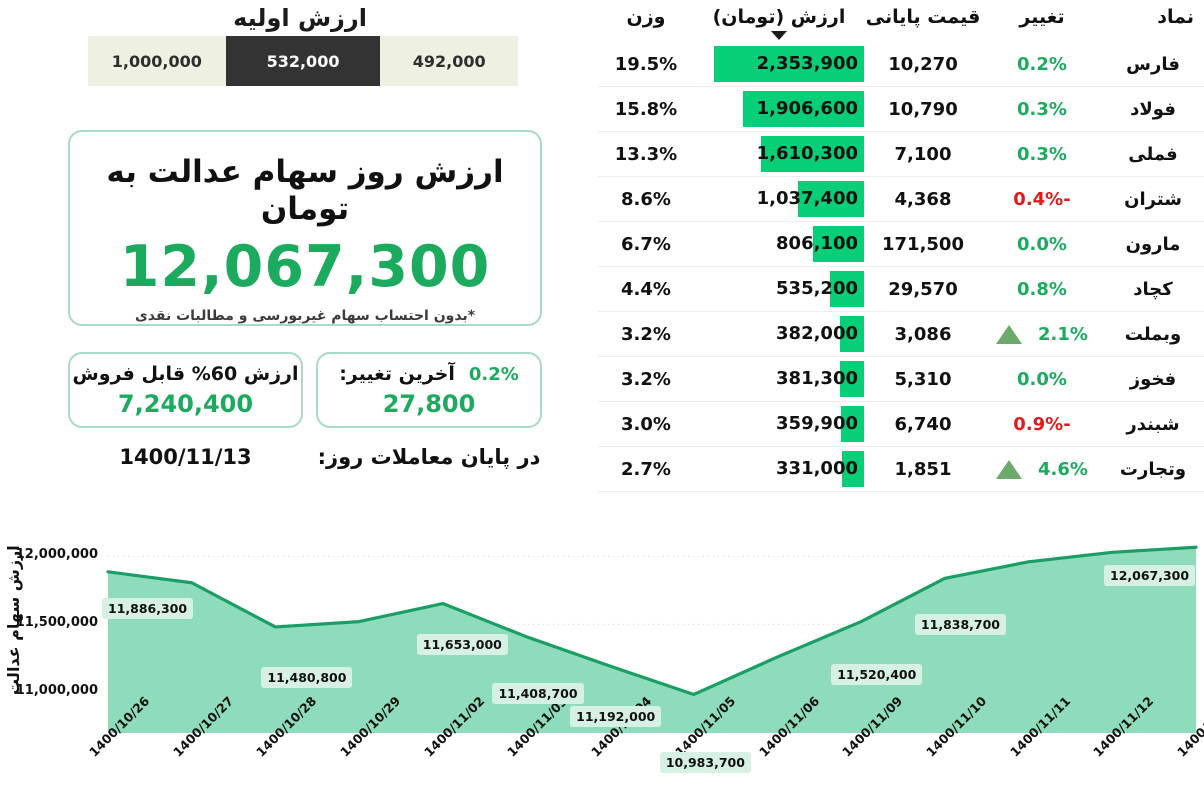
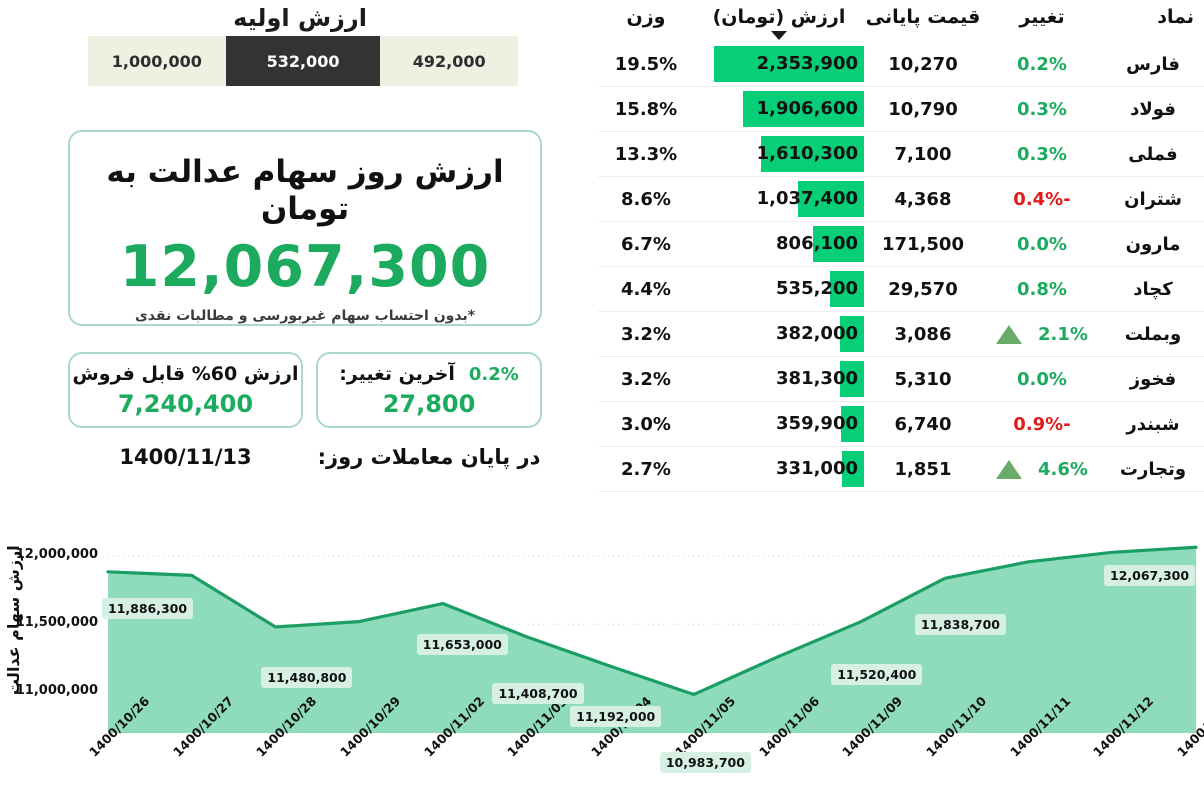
1400/10/27: 11810000 -> 11860000
